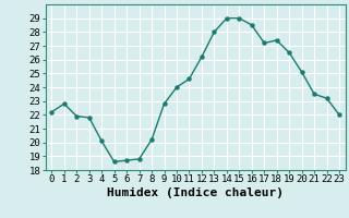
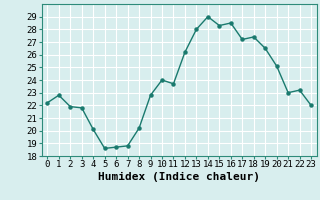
11: 24.6 -> 23.7
15: 29.0 -> 28.3
21: 23.5 -> 23.0
